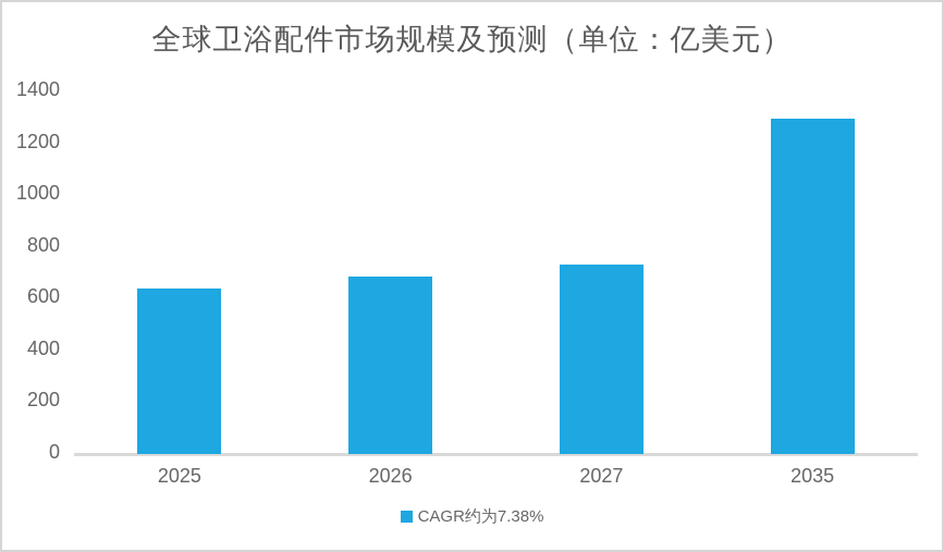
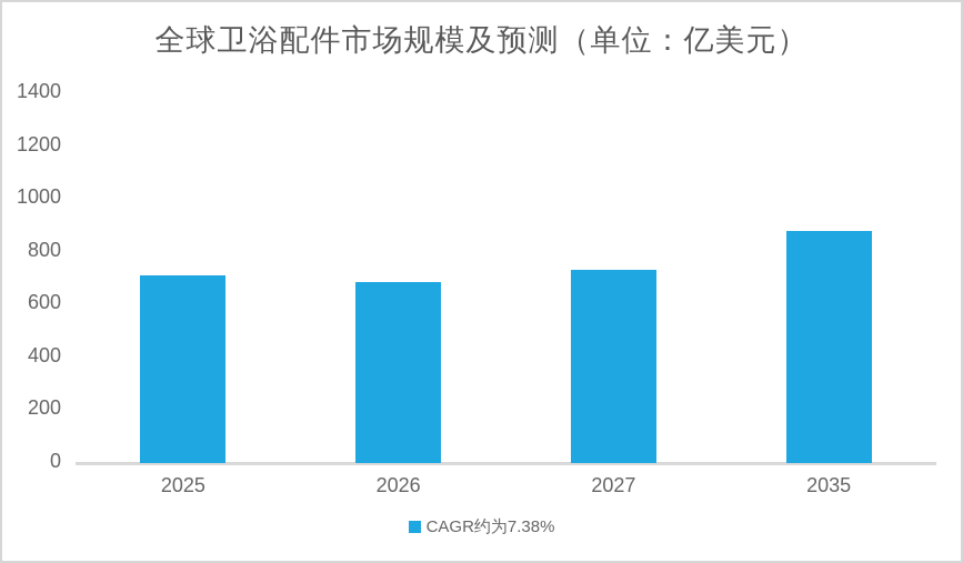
2025: 640 -> 710
2035: 1300 -> 880
